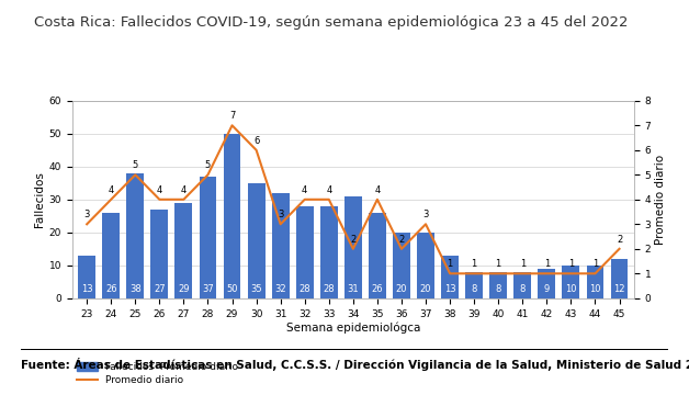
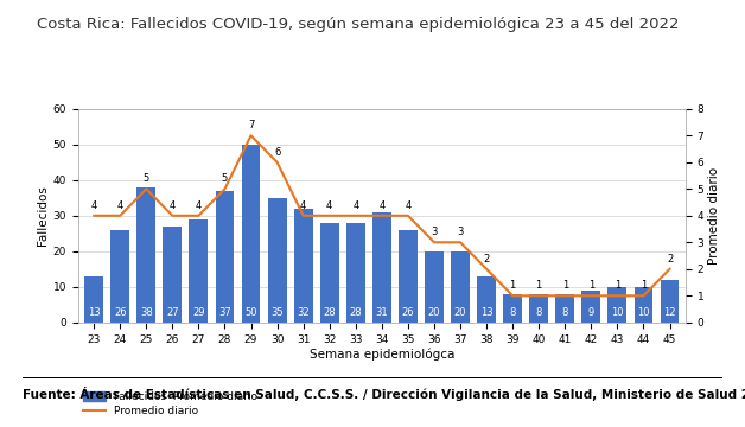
Promedio diario/23: 3 -> 4
Promedio diario/31: 3 -> 4
Promedio diario/34: 2 -> 4
Promedio diario/36: 2 -> 3
Promedio diario/38: 1 -> 2
